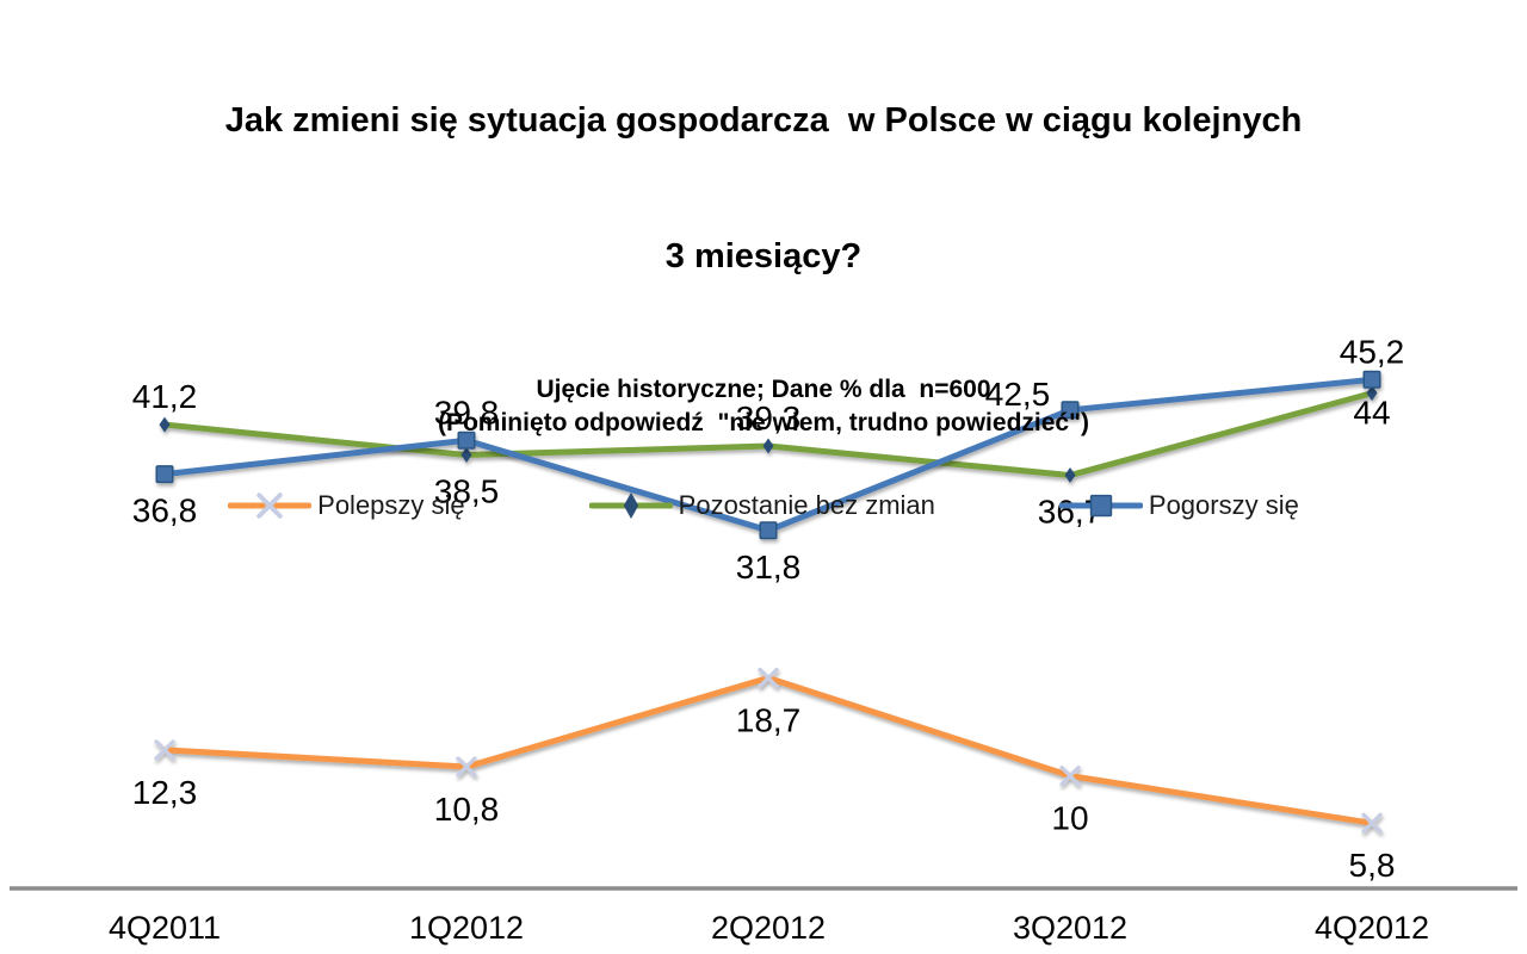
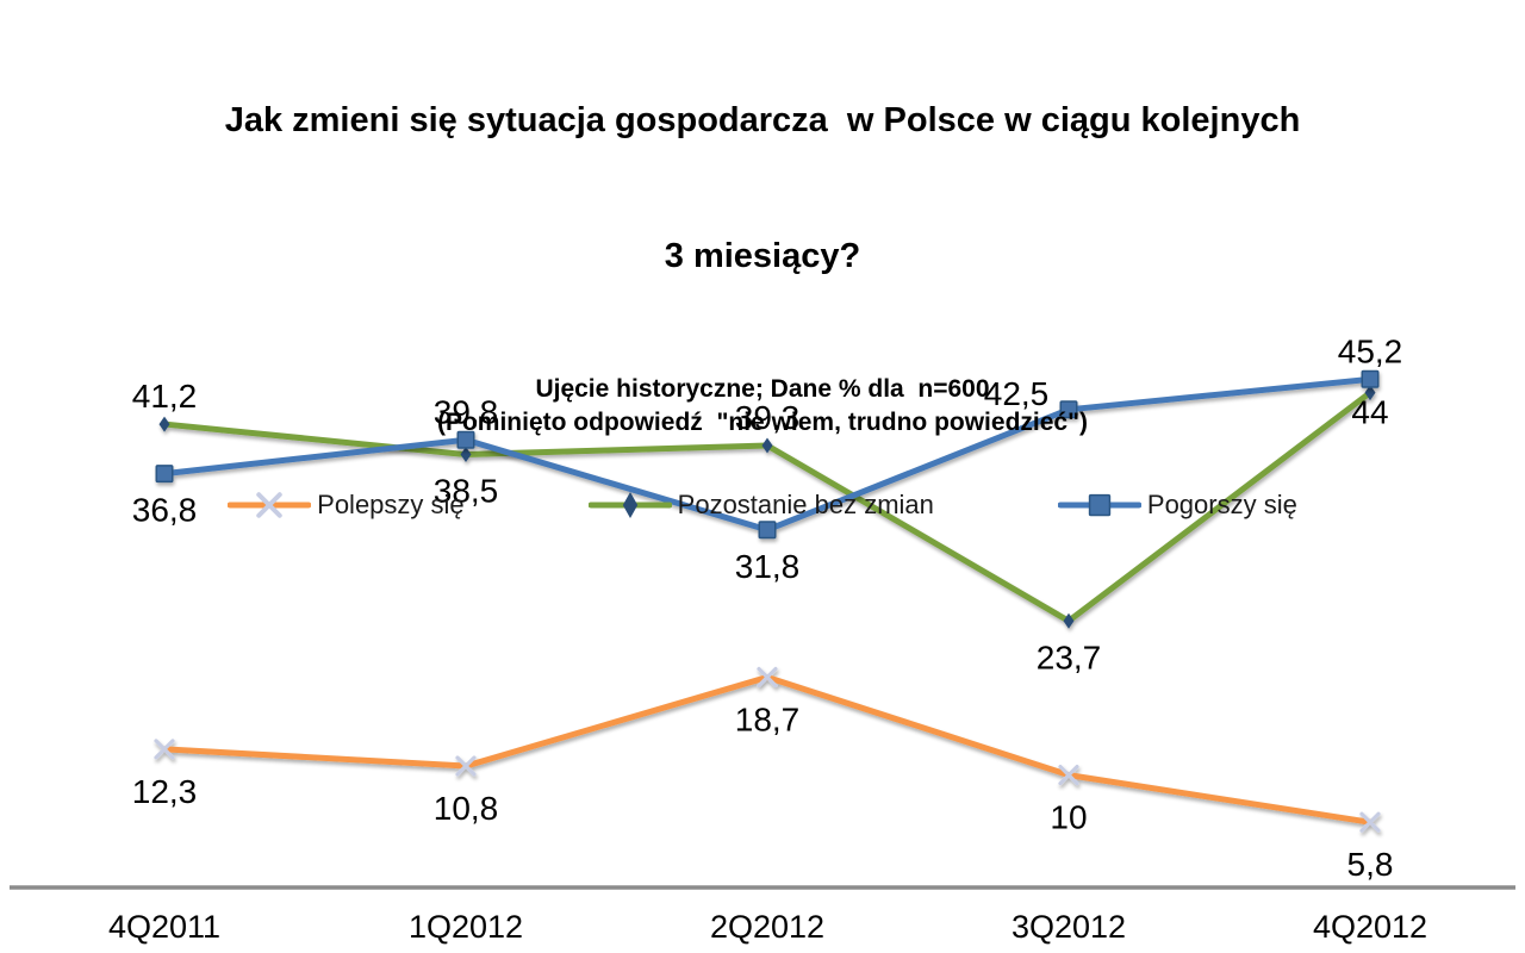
Pozostanie bez zmian/3Q2012: 36,7 -> 23,7
